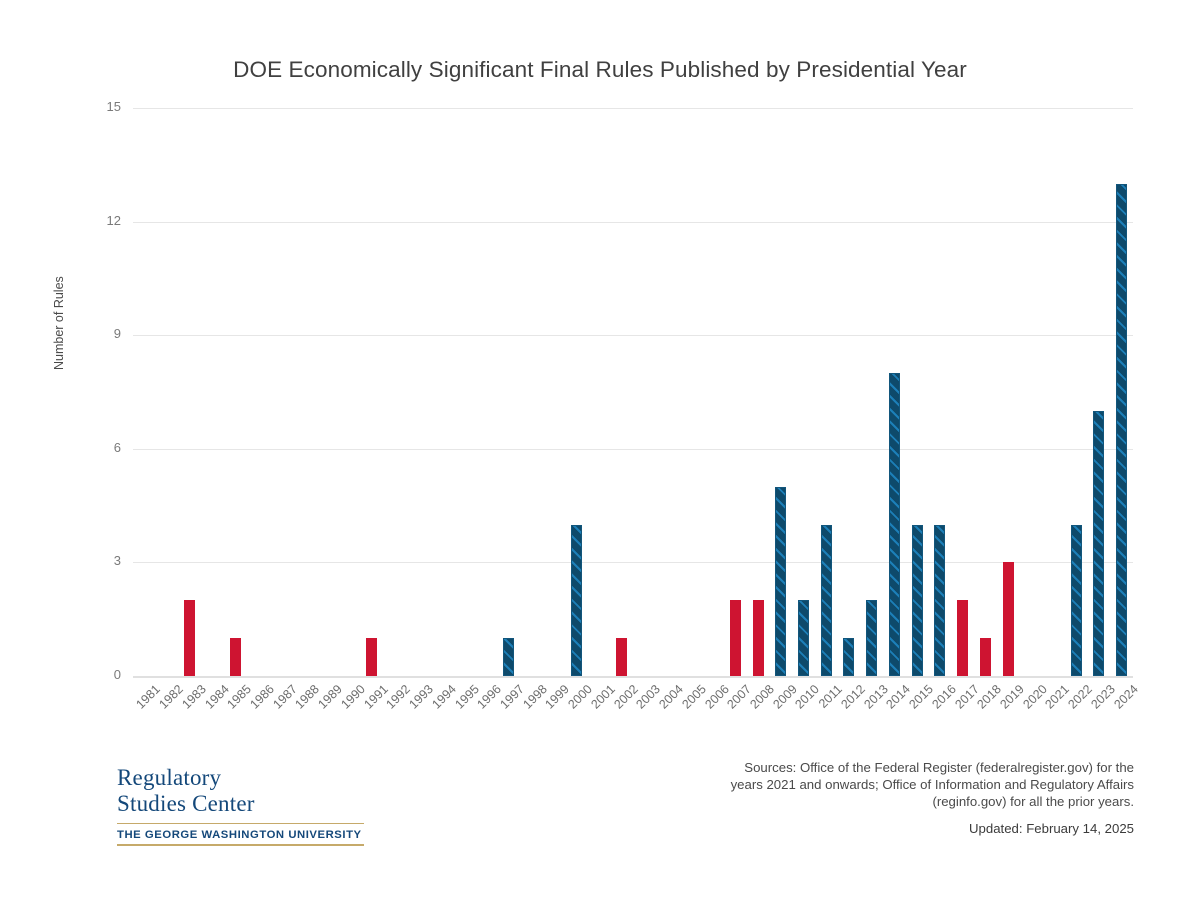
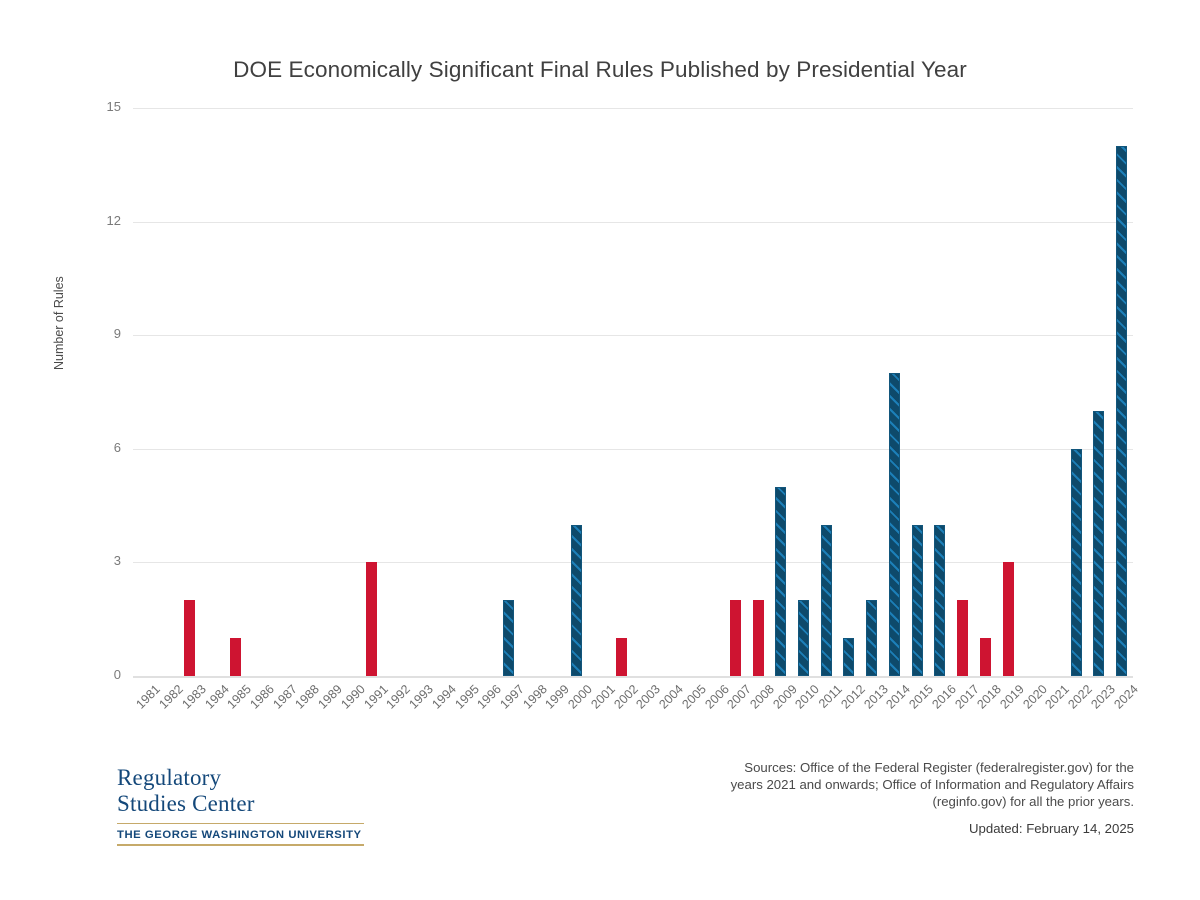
1991: 1 -> 3
1997: 1 -> 2
2022: 4 -> 6
2024: 13 -> 14
